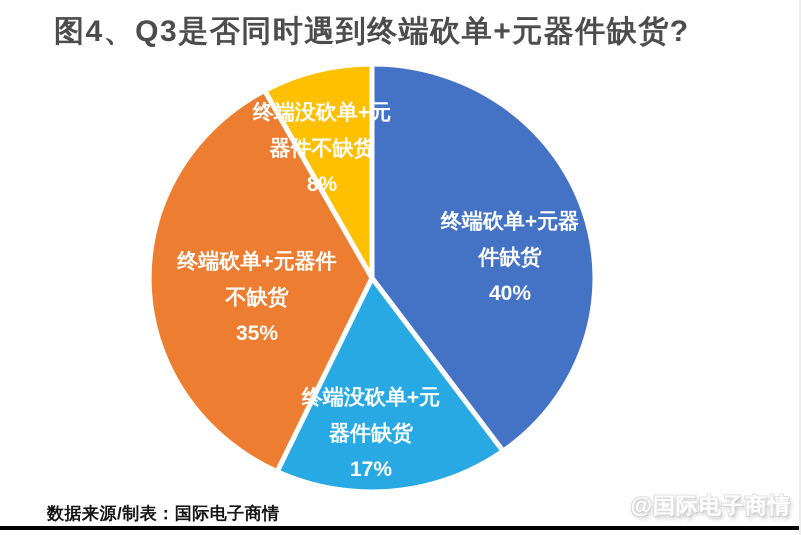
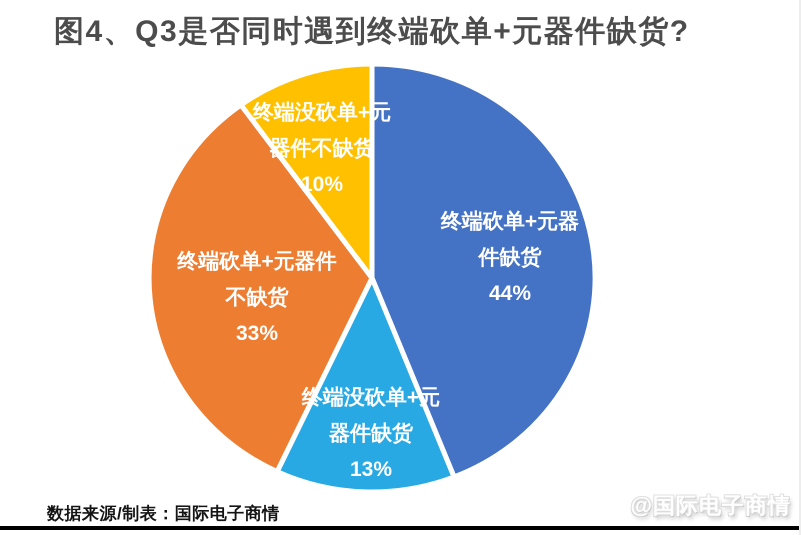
终端砍单+元器件缺货: 40% -> 44%
终端没砍单+元器件缺货: 17% -> 13%
终端砍单+元器件不缺货: 35% -> 33%
终端没砍单+元器件不缺货: 8% -> 10%
